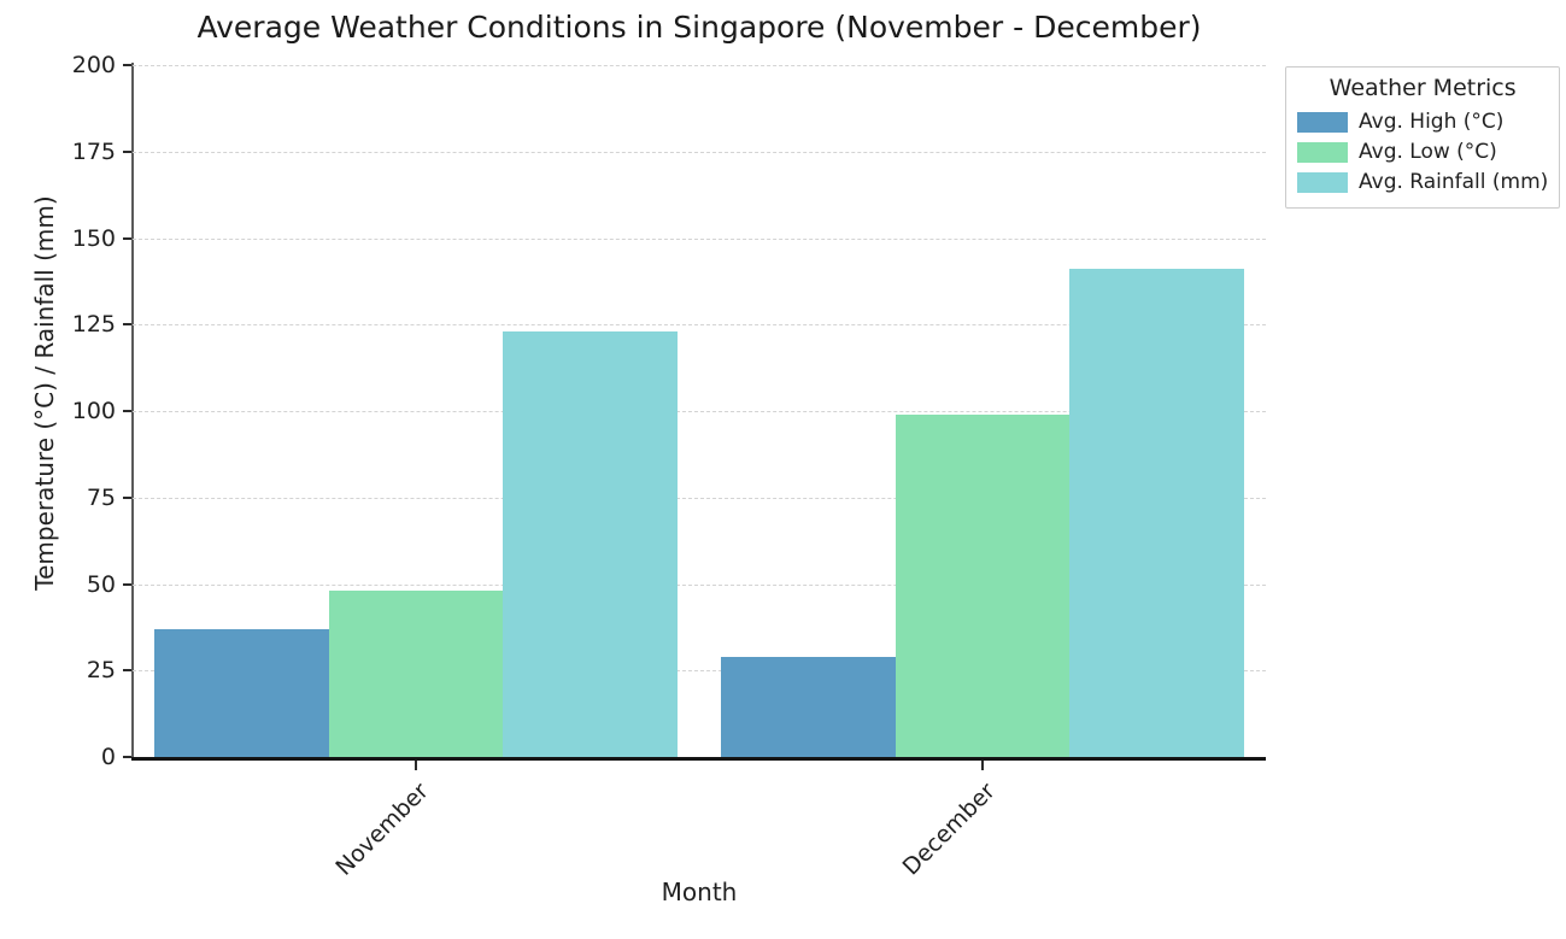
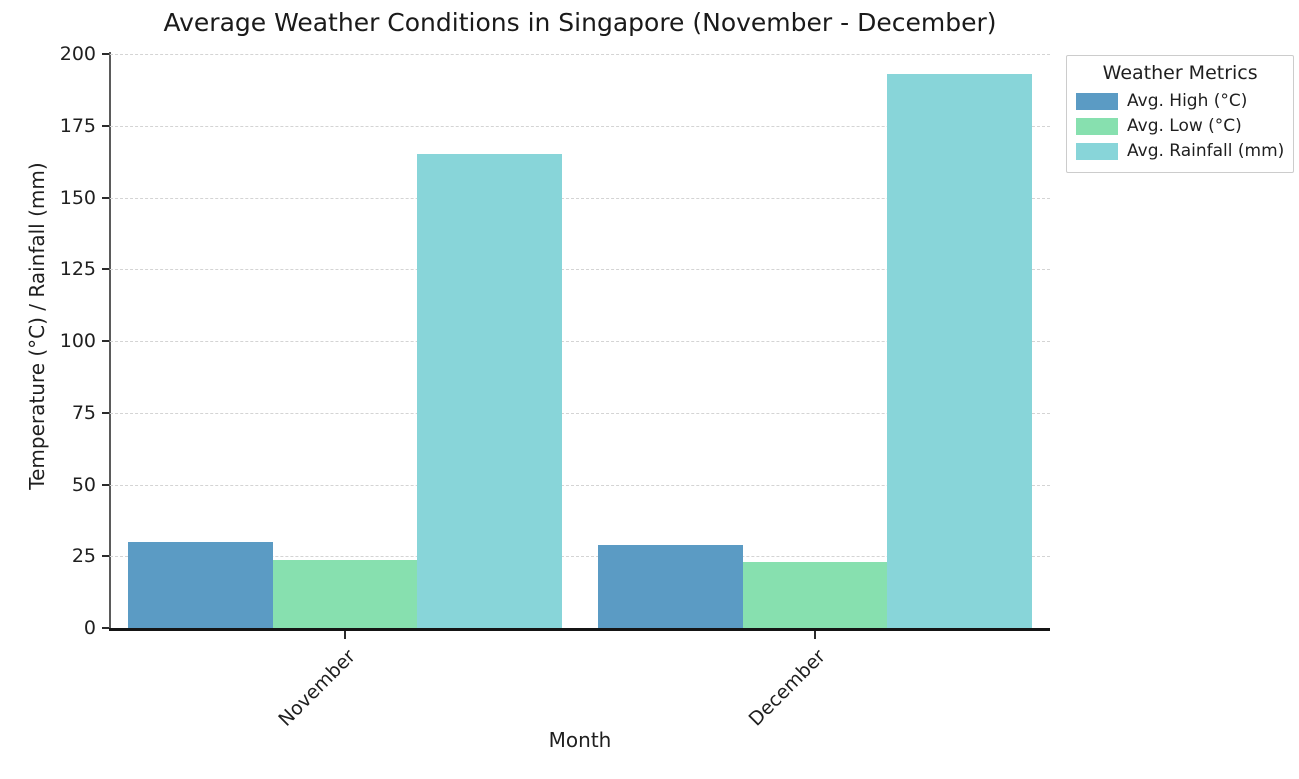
Avg. High (°C)/November: 37 -> 30
Avg. Low (°C)/November: 48 -> 24
Avg. Rainfall (mm)/November: 123 -> 165
Avg. Low (°C)/December: 99 -> 23
Avg. Rainfall (mm)/December: 141 -> 193
